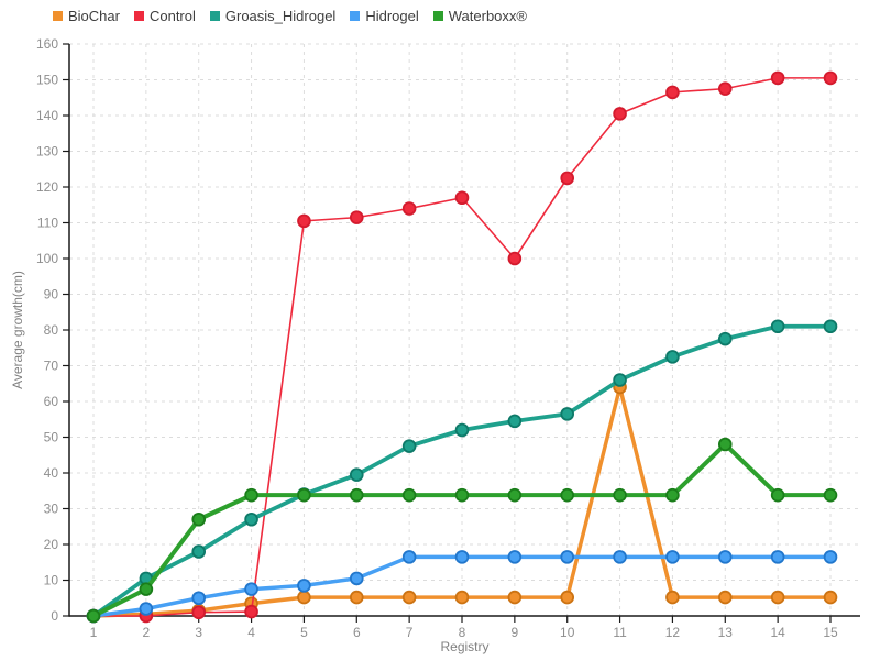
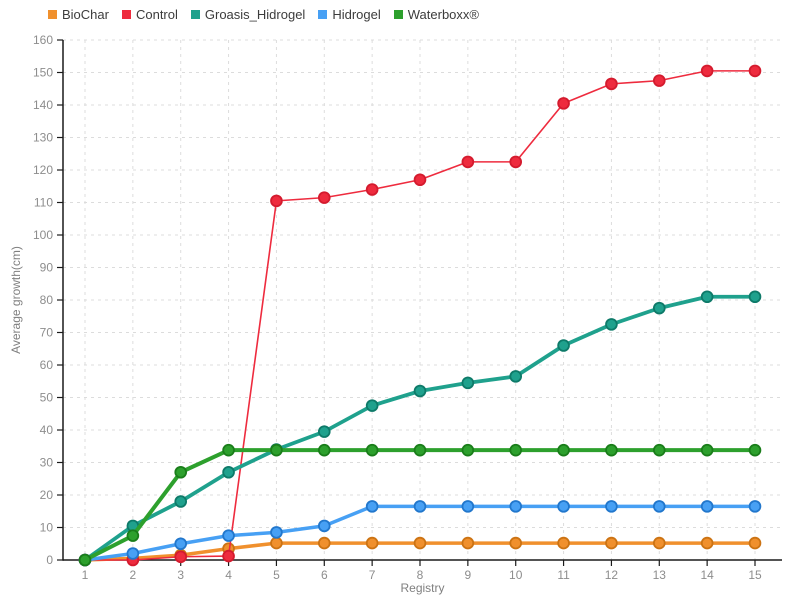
Control/9: 100 -> 122
BioChar/11: 64 -> 5
Waterboxx®/13: 48 -> 34
